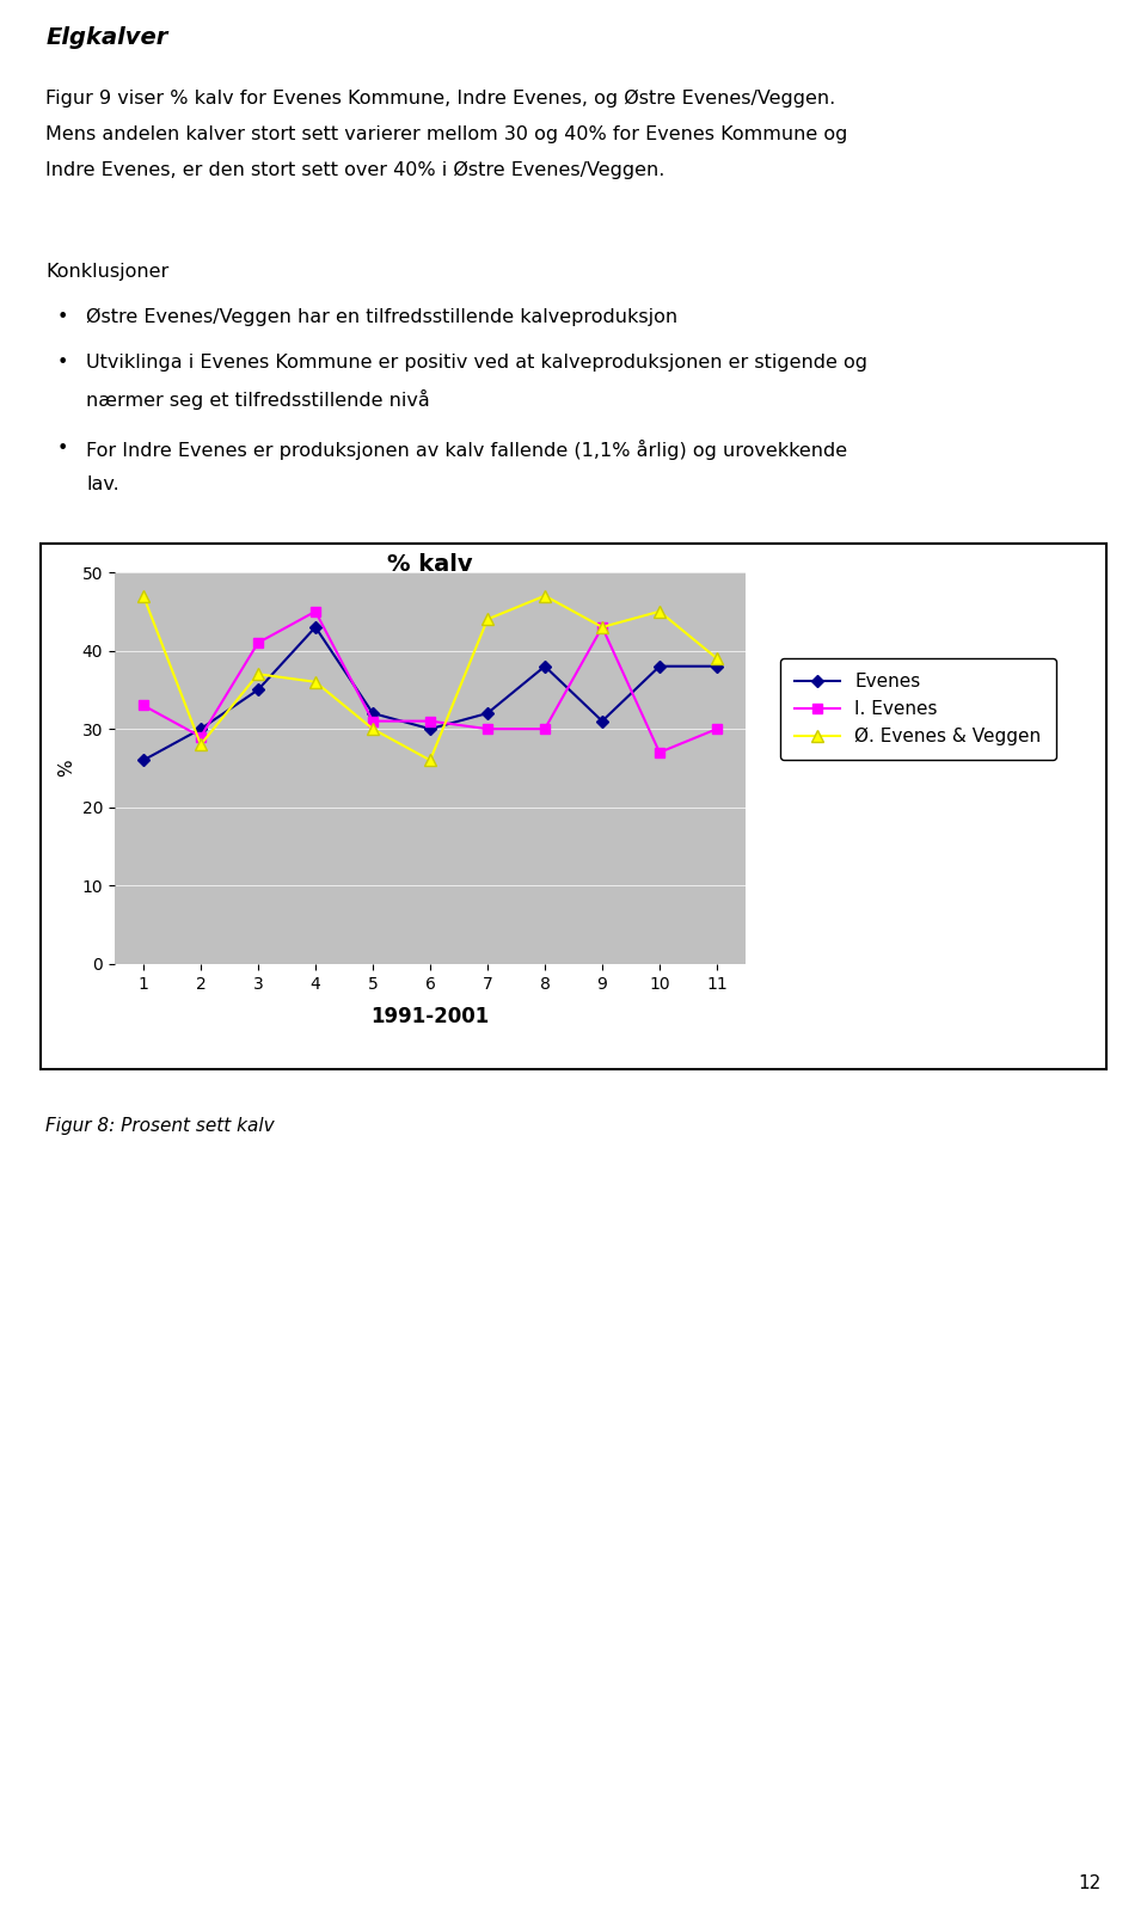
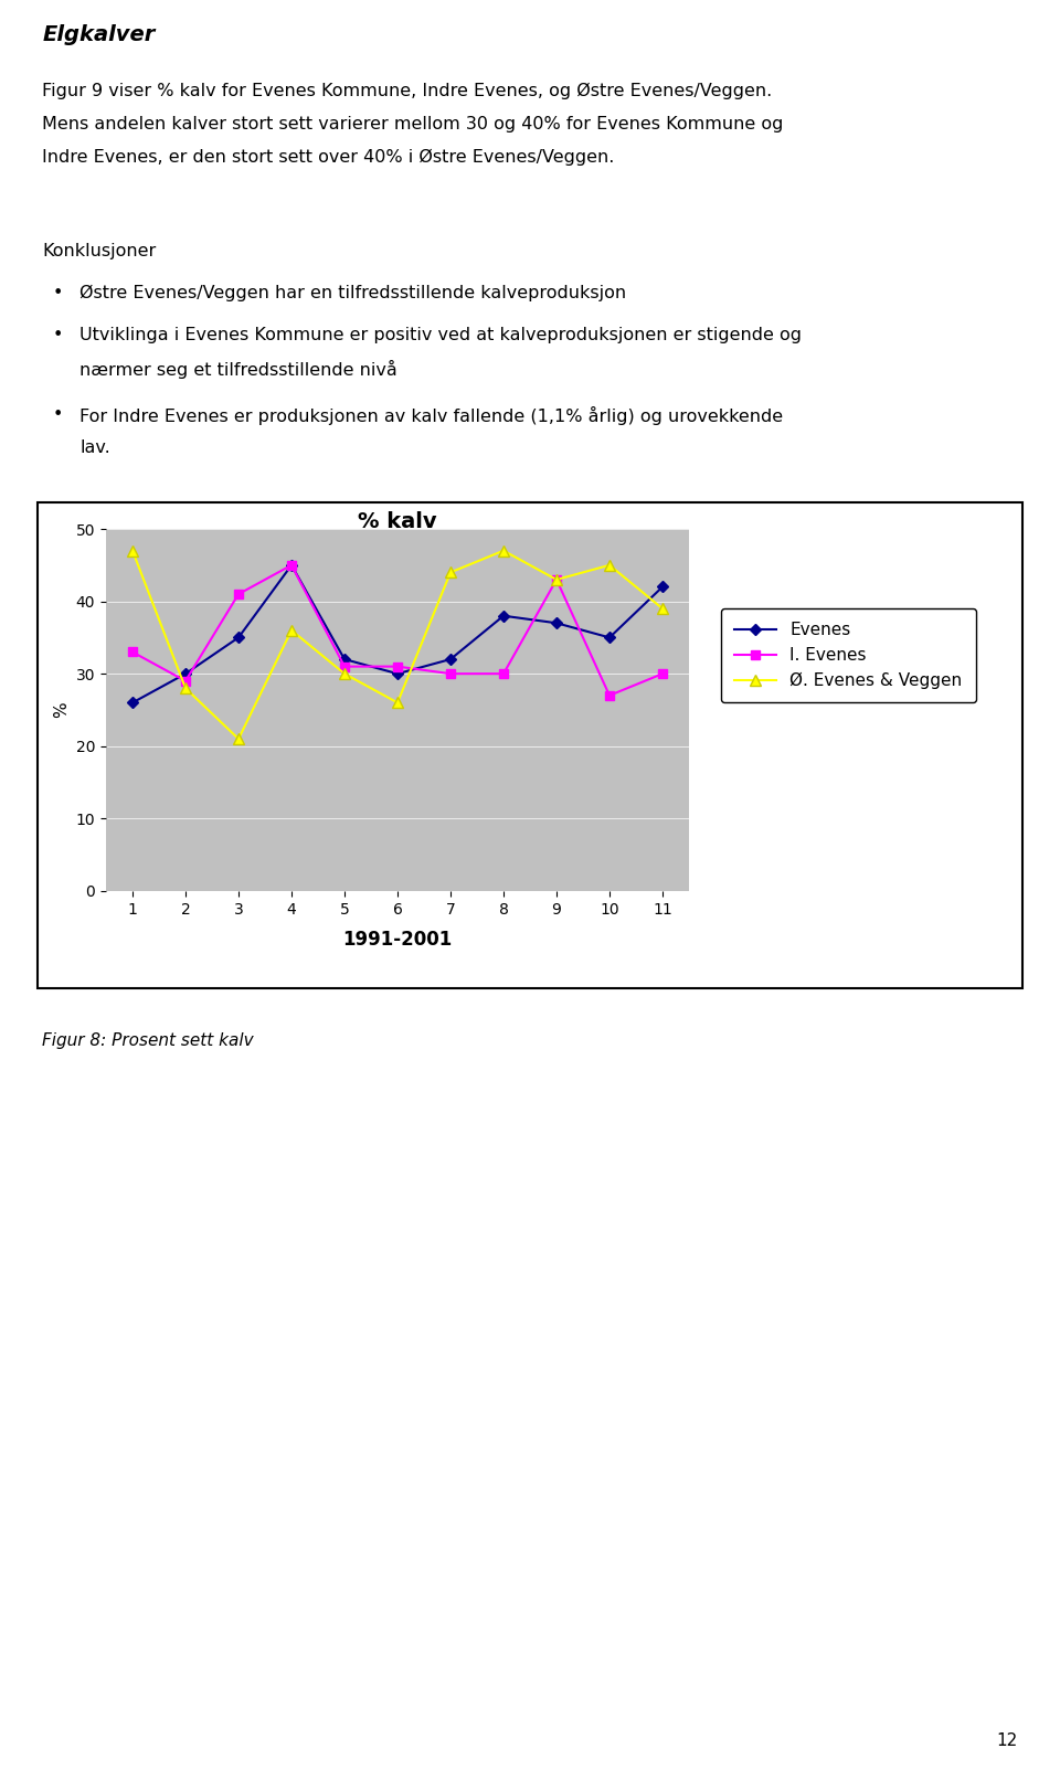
Ø. Evenes & Veggen/3: 37 -> 21
Evenes/4: 43 -> 45
Evenes/9: 31 -> 37
Evenes/10: 38 -> 35
Evenes/11: 38 -> 42
